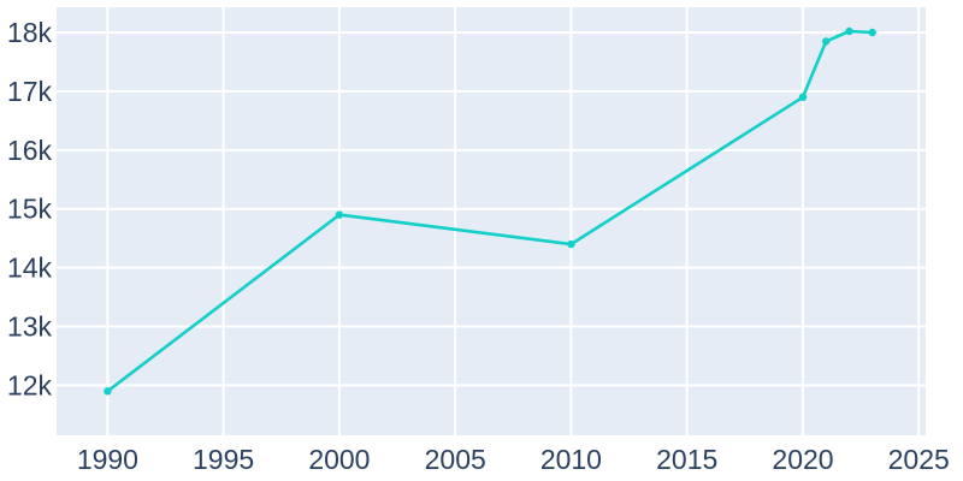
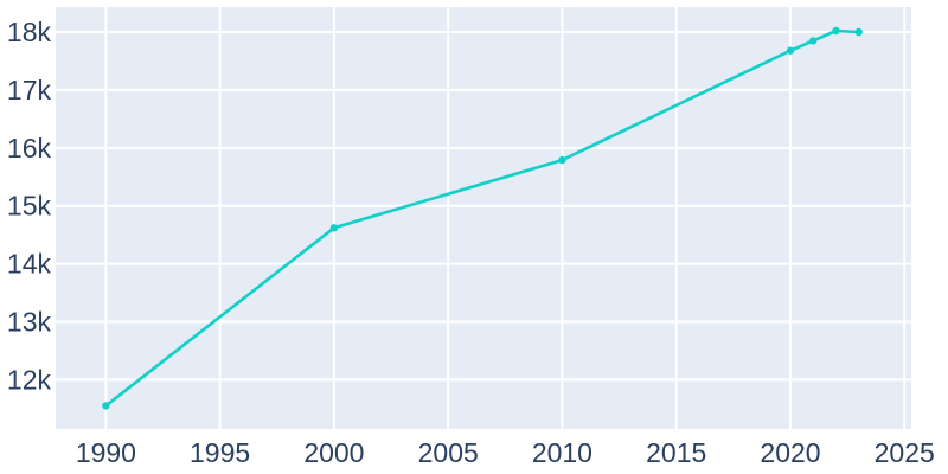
1990: 11.9k -> 11.6k
2000: 14.9k -> 14.6k
2010: 14.4k -> 15.8k
2020: 16.9k -> 17.7k
